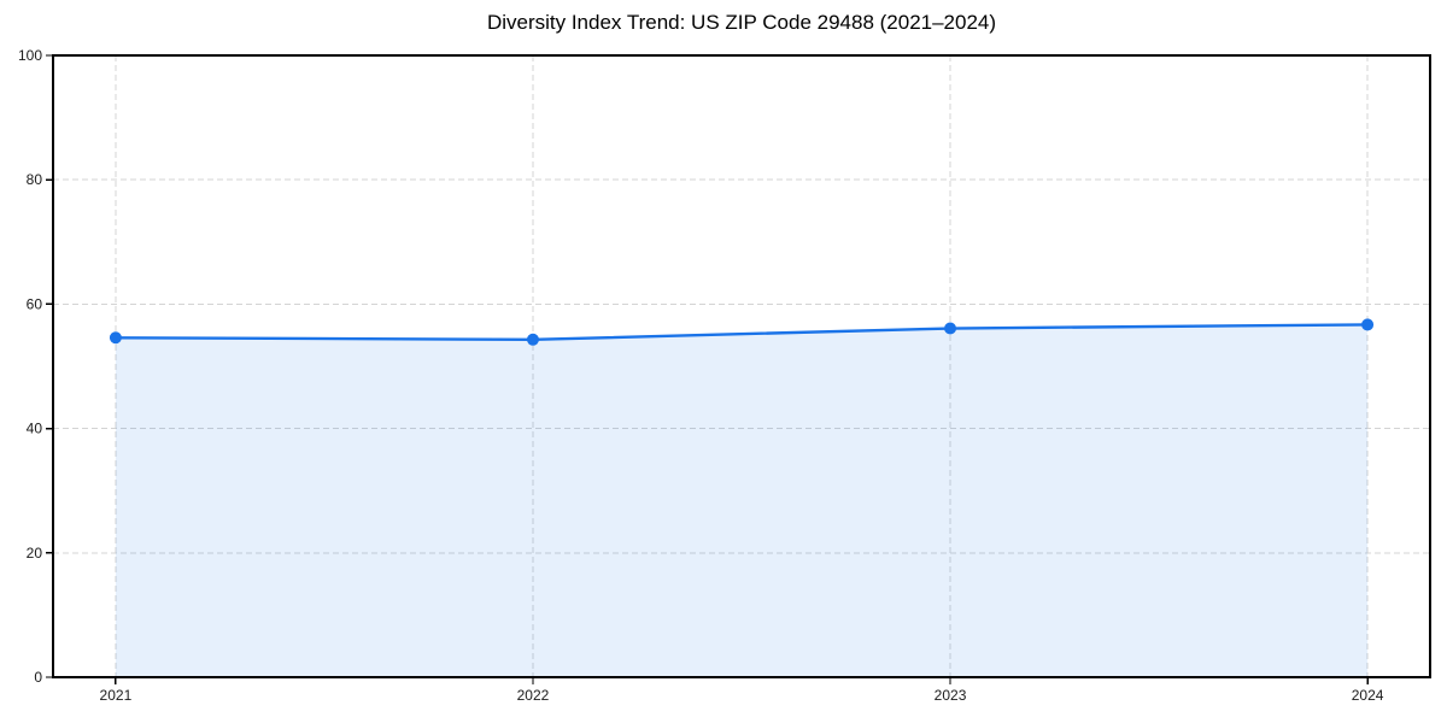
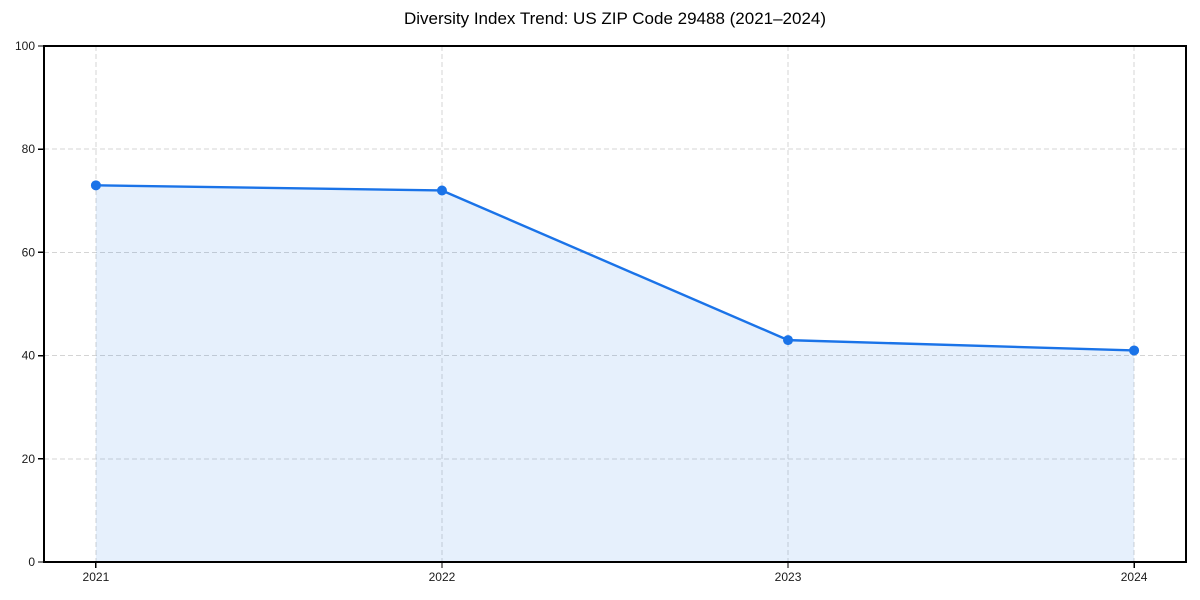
2021: 55 -> 73
2022: 54 -> 72
2023: 56 -> 43
2024: 57 -> 41
